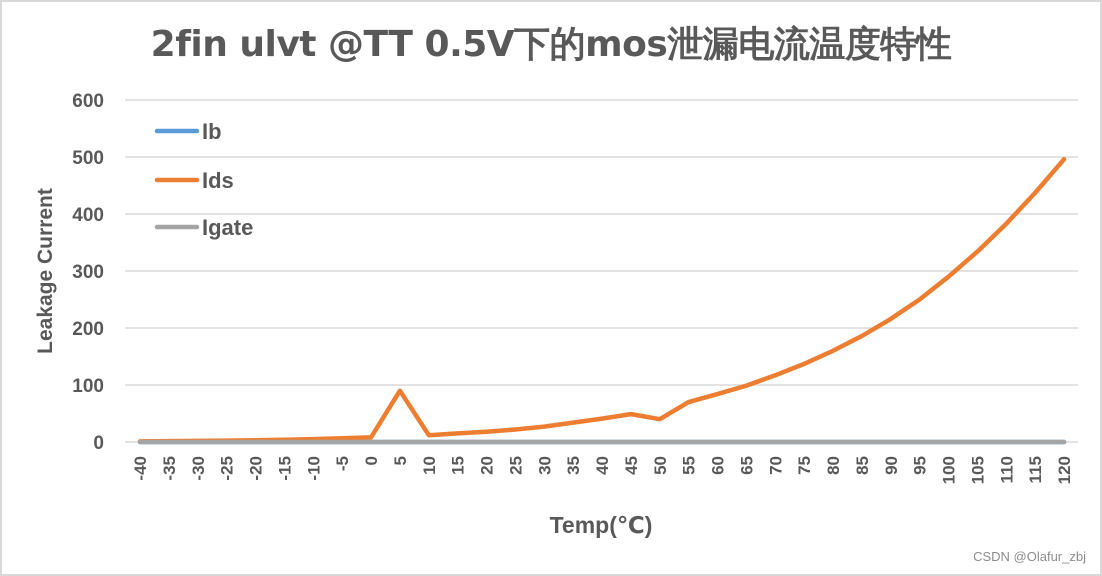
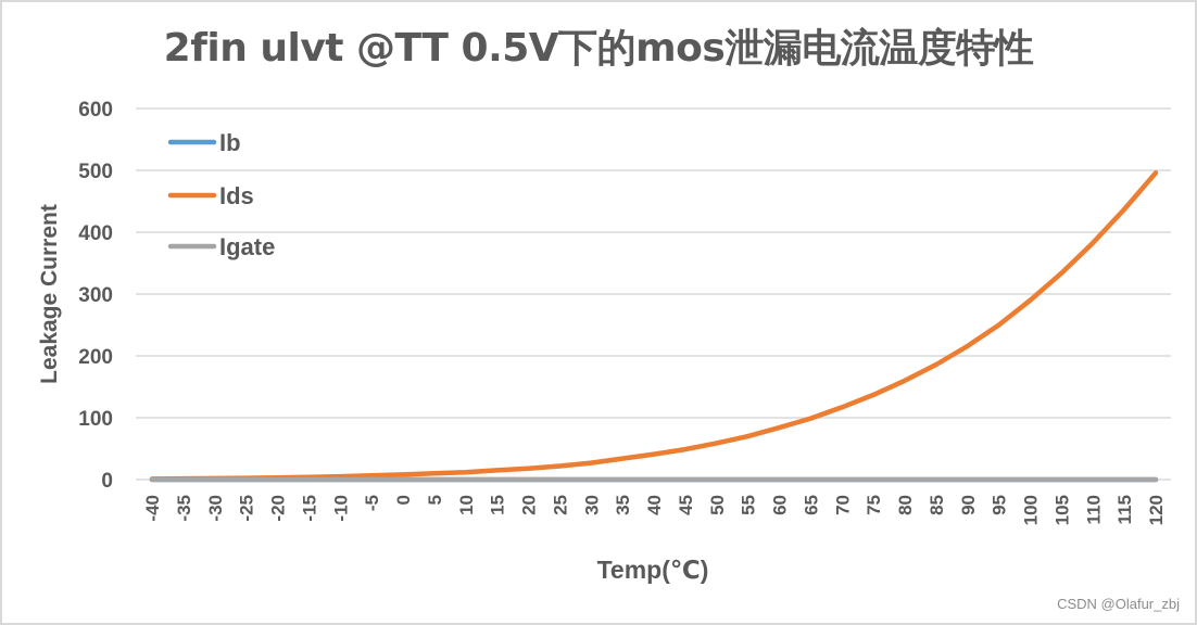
Ids/5: 90 -> 10
Ids/50: 40 -> 60
